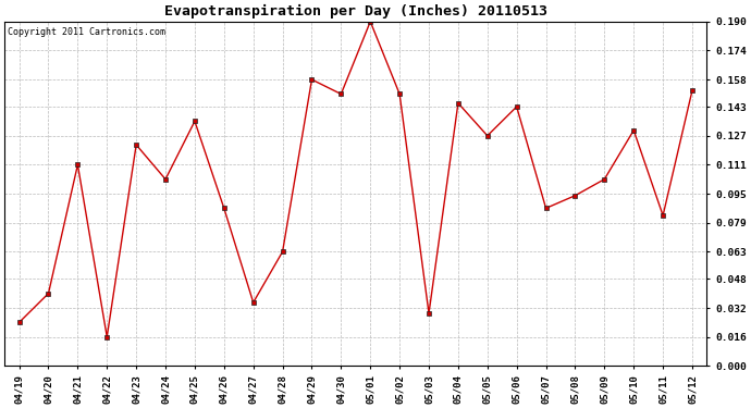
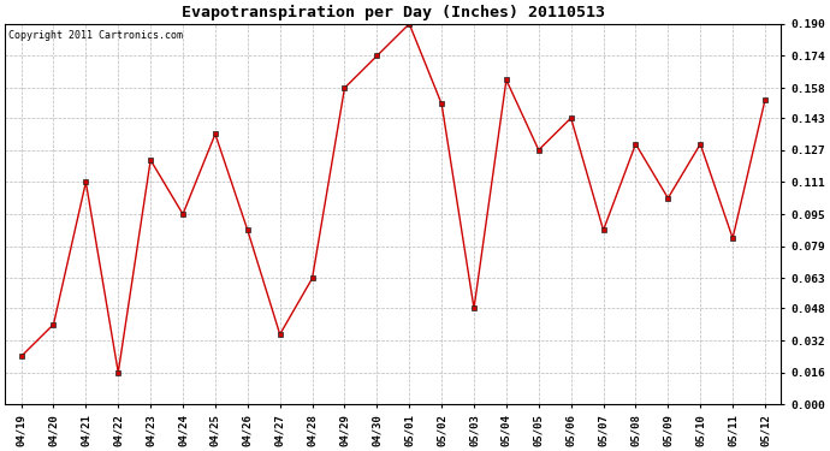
04/24: 0.103 -> 0.095
04/30: 0.150 -> 0.174
05/03: 0.029 -> 0.048
05/04: 0.145 -> 0.162
05/08: 0.094 -> 0.130
